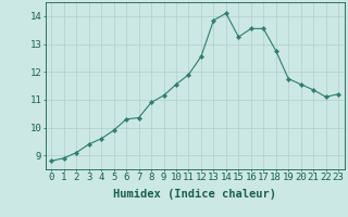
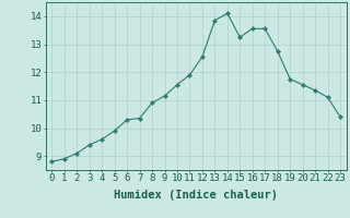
23: 11.20 -> 10.40
